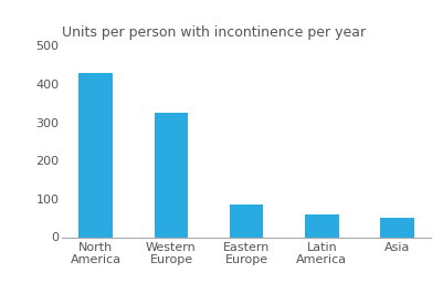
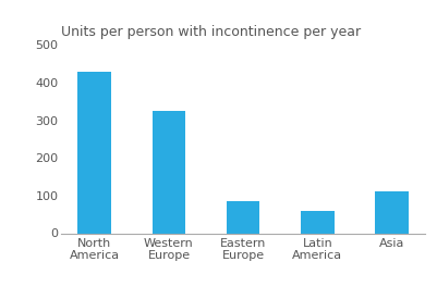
Asia: 50 -> 110
